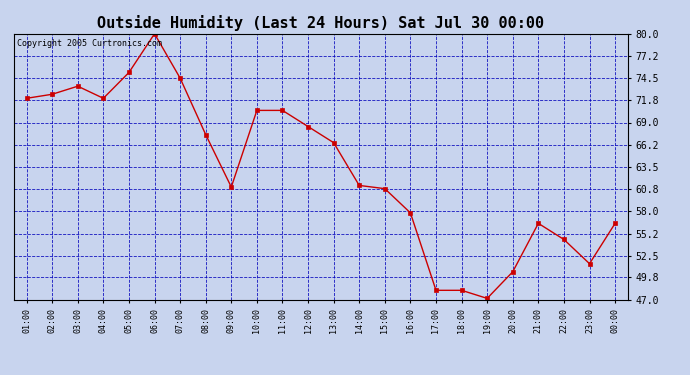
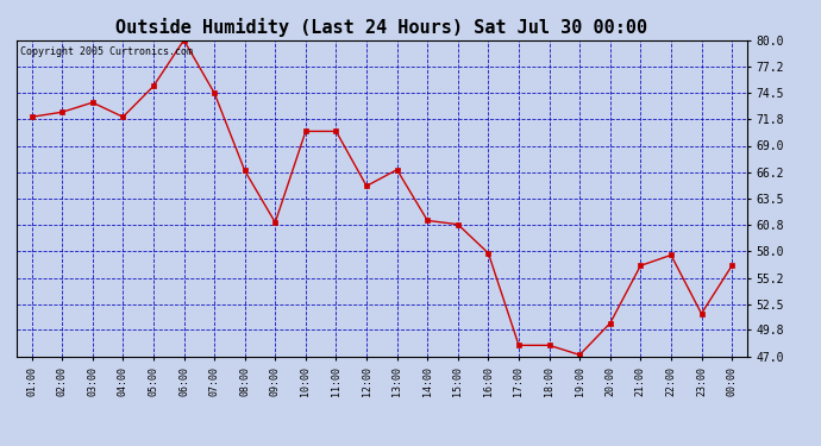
08:00: 67.5 -> 66.4
12:00: 68.5 -> 64.8
22:00: 54.5 -> 57.6
